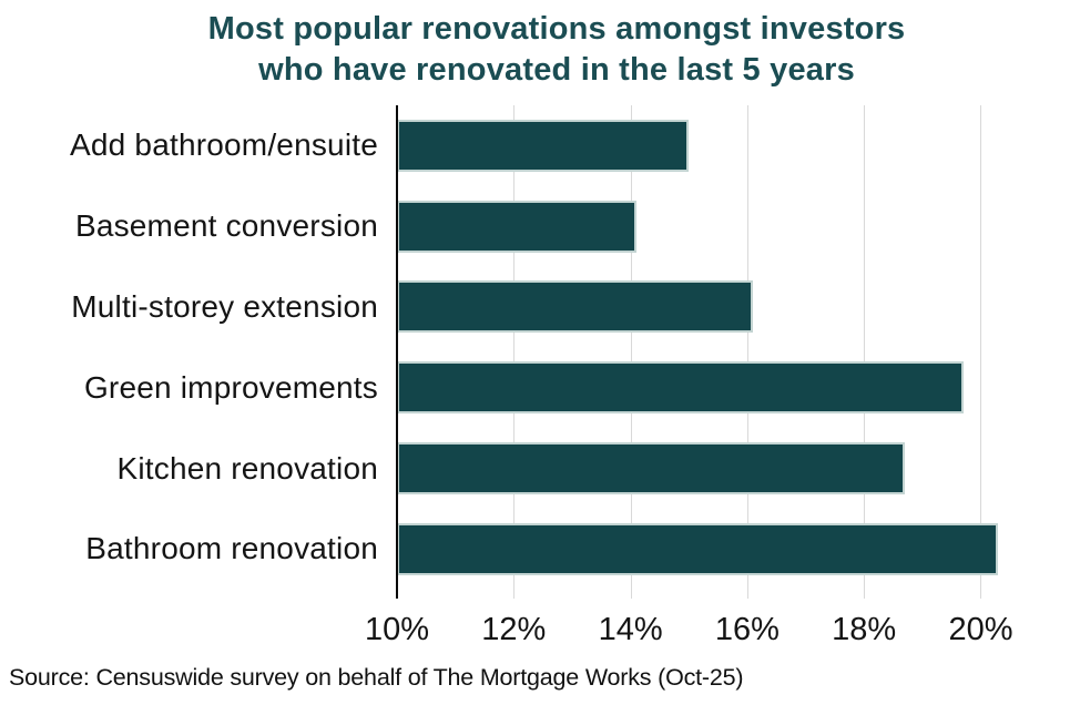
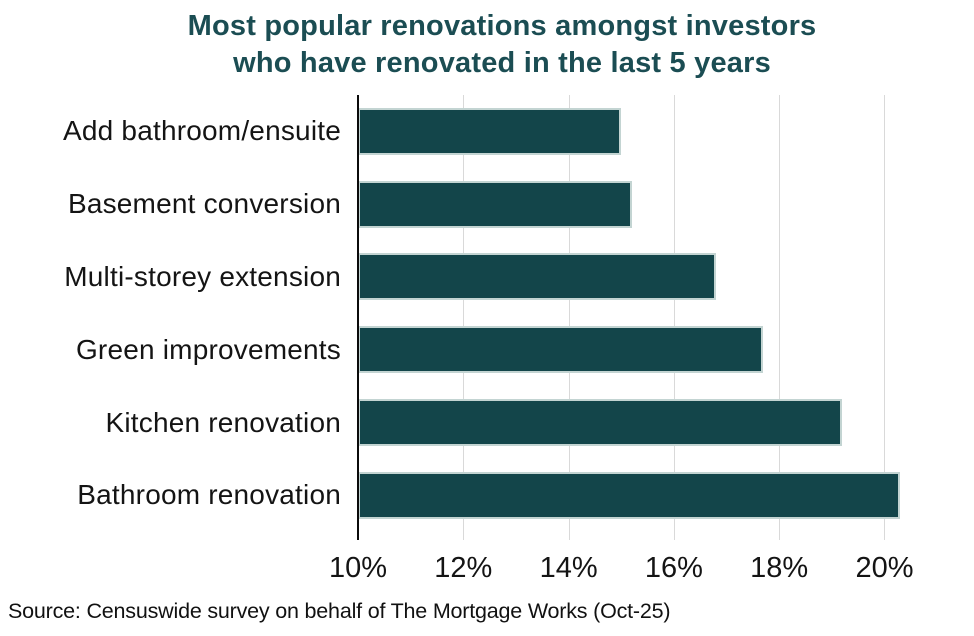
Basement conversion: 14.1% -> 15.2%
Multi-storey extension: 16.1% -> 16.8%
Green improvements: 19.7% -> 17.7%
Kitchen renovation: 18.7% -> 19.2%
